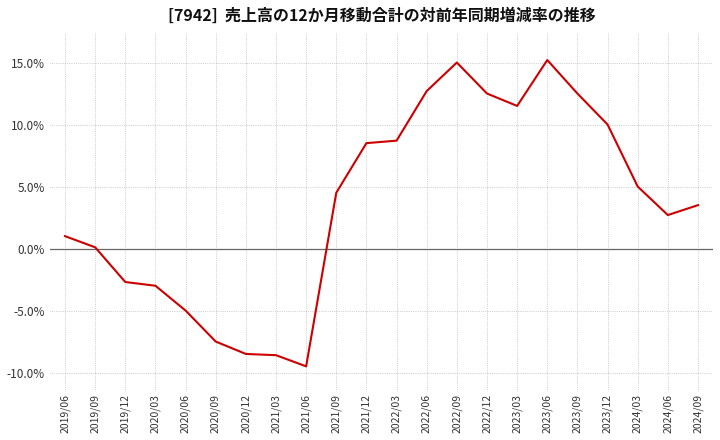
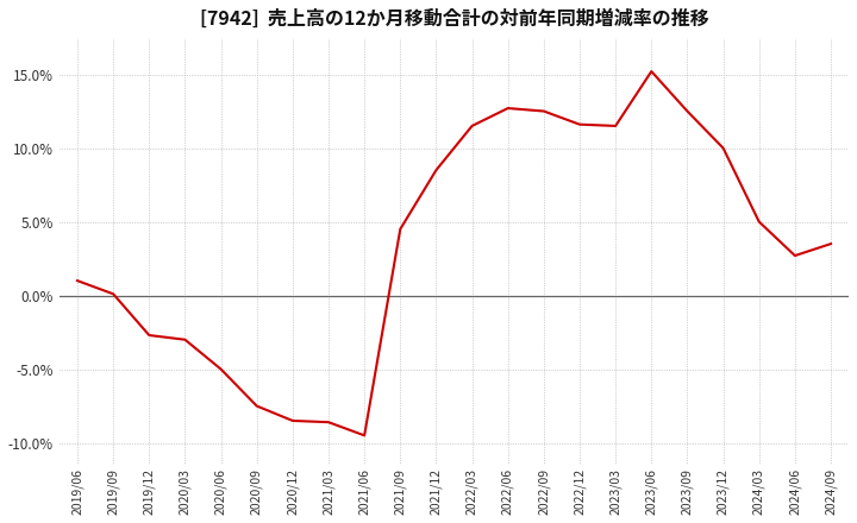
2022/03: 8.7% -> 11.5%
2022/09: 15.0% -> 12.5%
2022/12: 12.5% -> 11.6%
